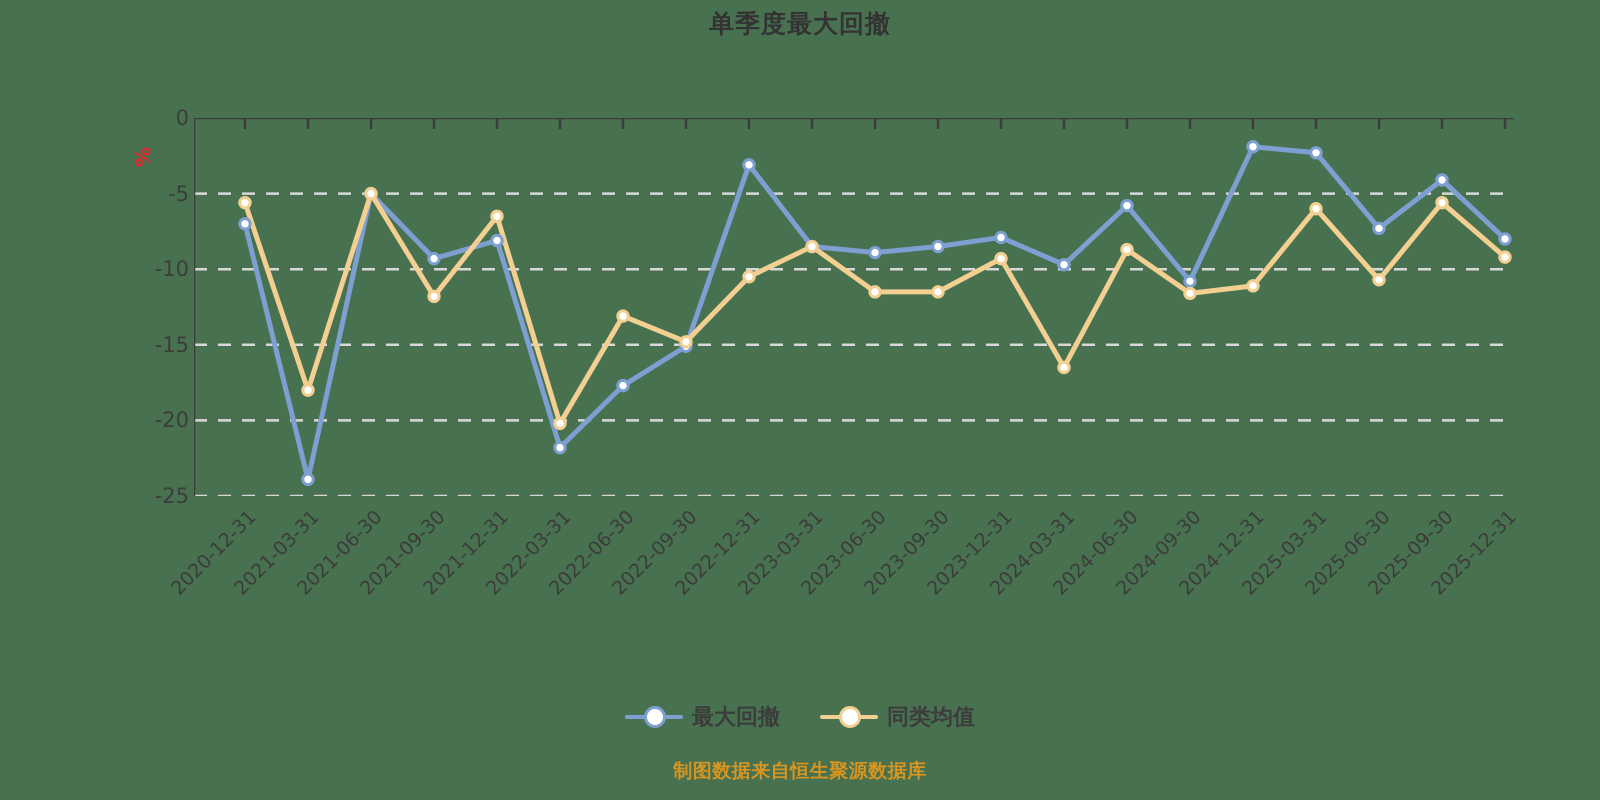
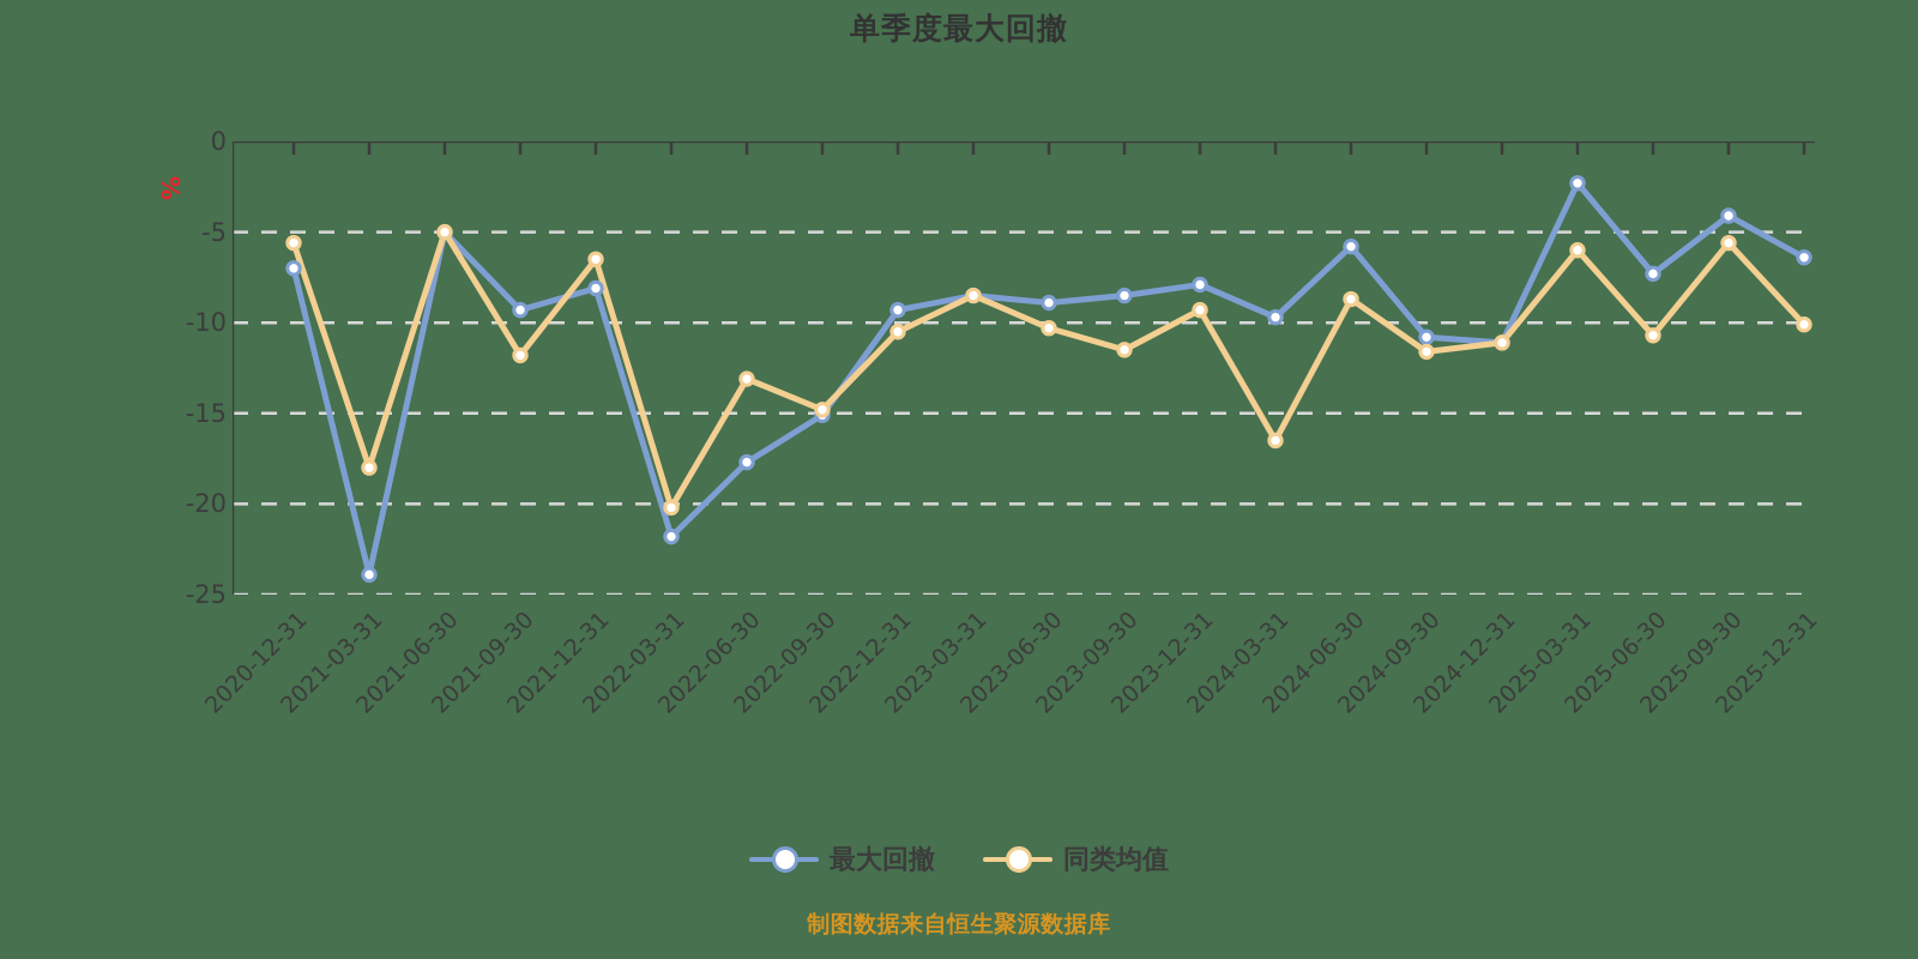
最大回撤/2022-12-31: -3.1 -> -9.3
同类均值/2023-06-30: -11.5 -> -10.3
最大回撤/2024-12-31: -1.9 -> -11.1
最大回撤/2025-12-31: -8.0 -> -6.4
同类均值/2025-12-31: -9.2 -> -10.1
